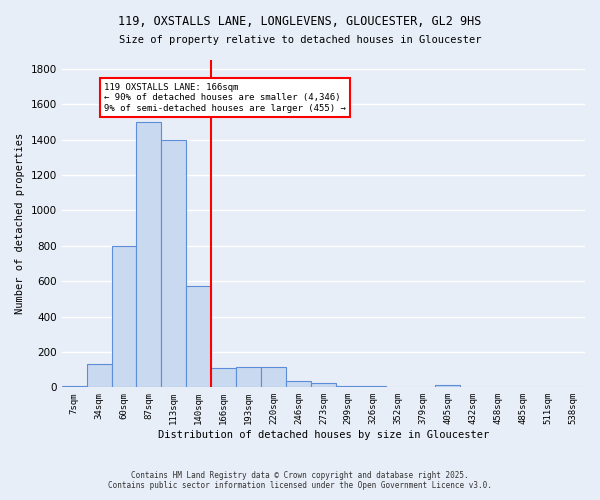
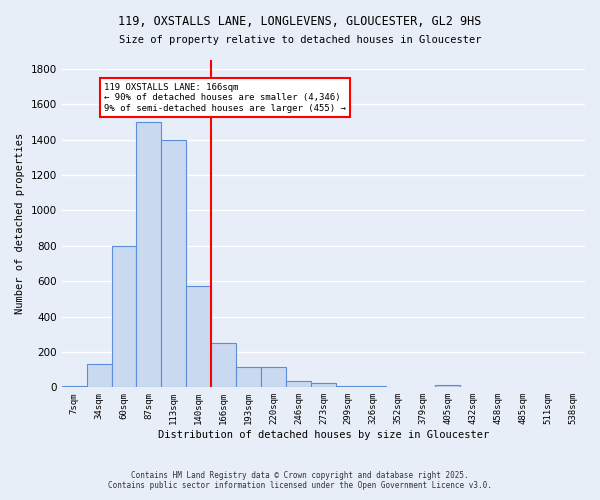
166sqm: 110 -> 250
